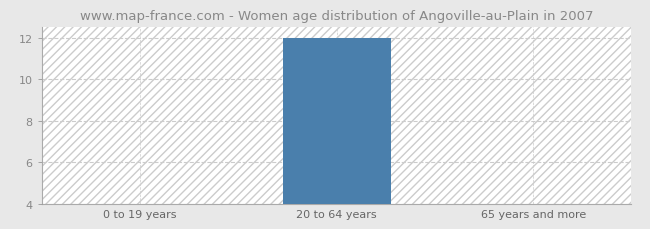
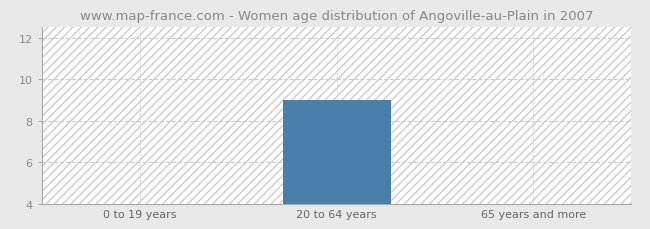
20 to 64 years: 12 -> 9
